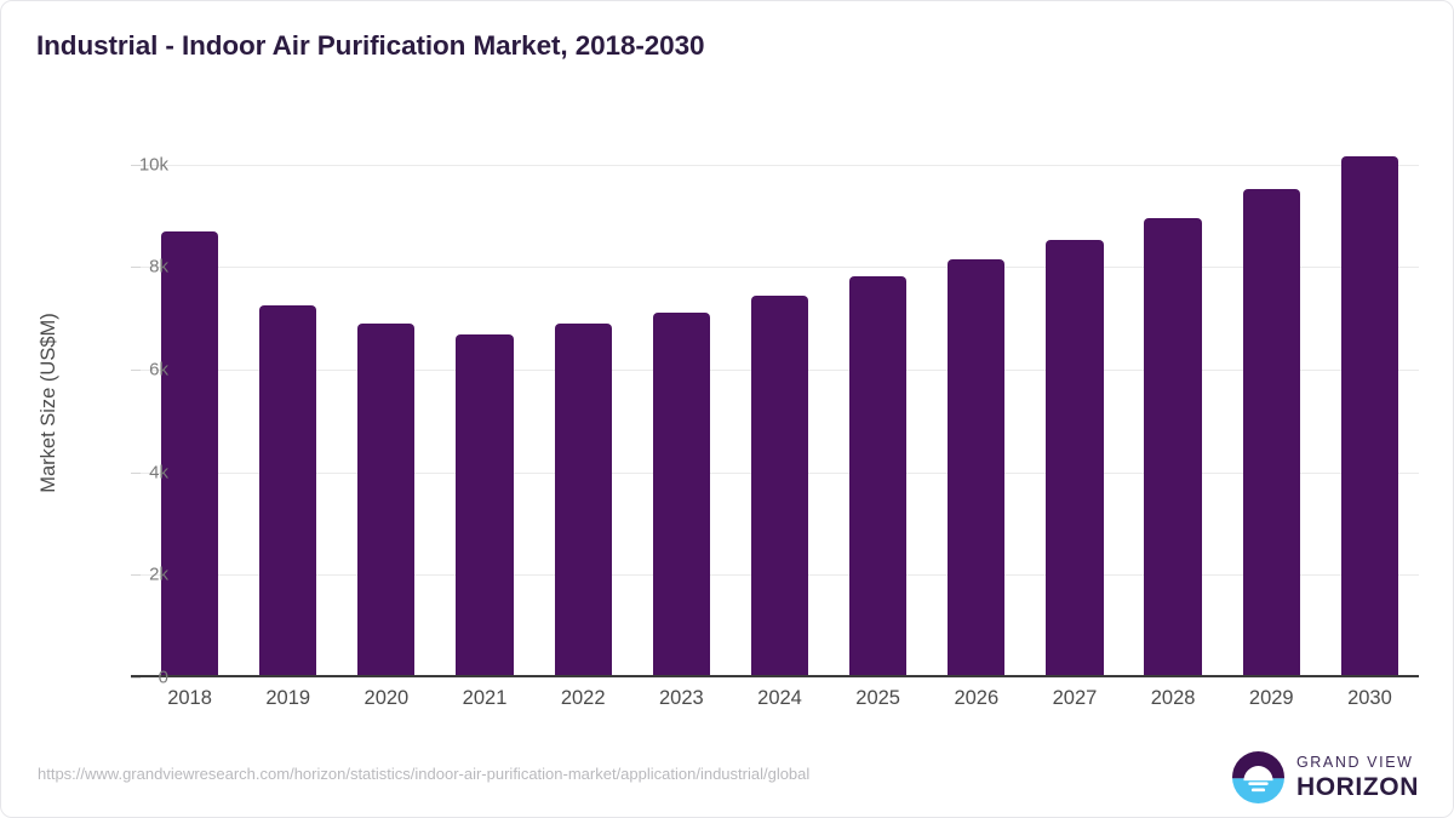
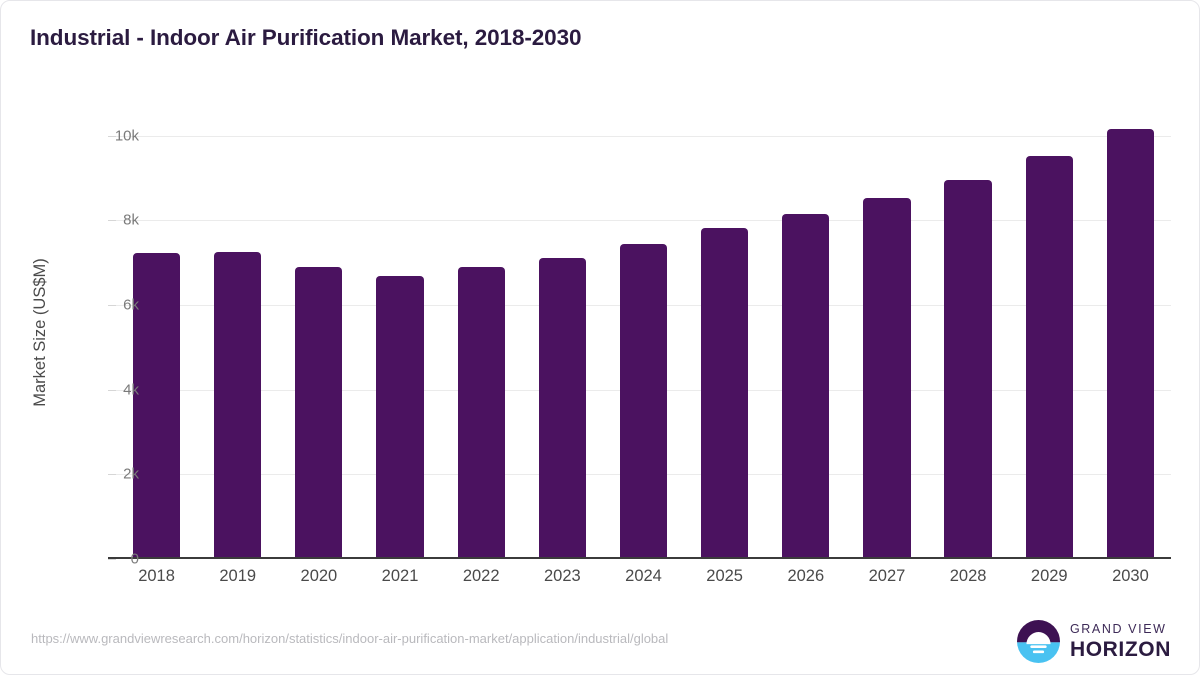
2018: 8.7k -> 7.2k
